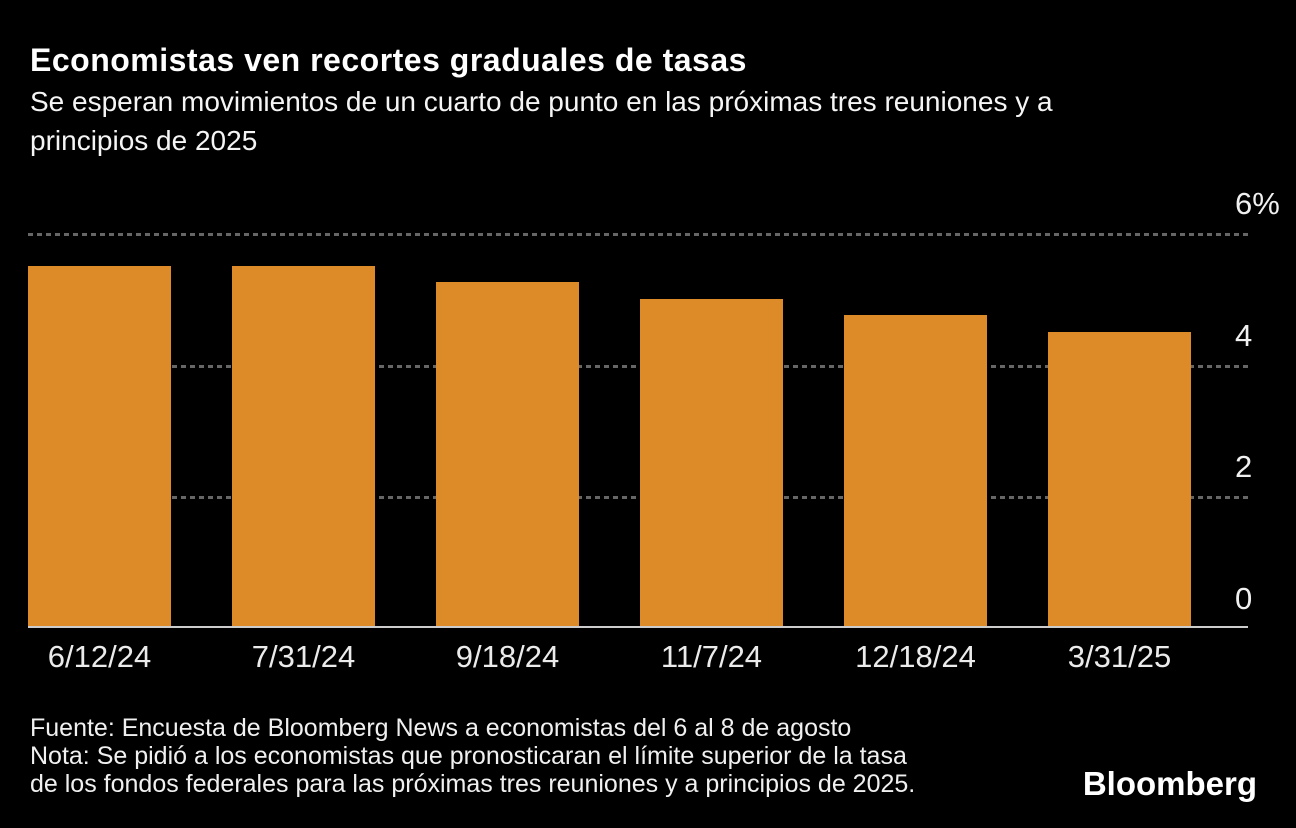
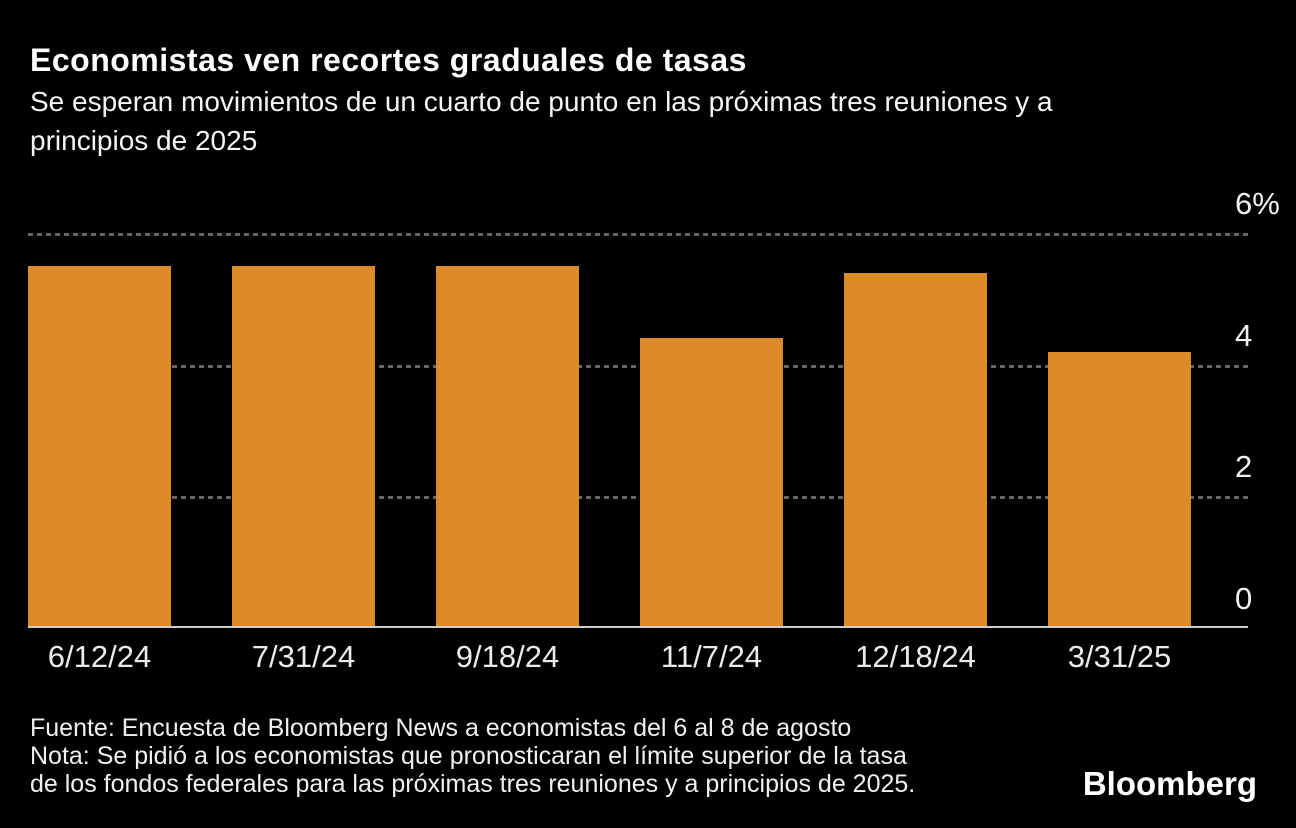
9/18/24: 5.2% -> 5.5%
11/7/24: 5.0% -> 4.4%
12/18/24: 4.8% -> 5.4%
3/31/25: 4.5% -> 4.2%
